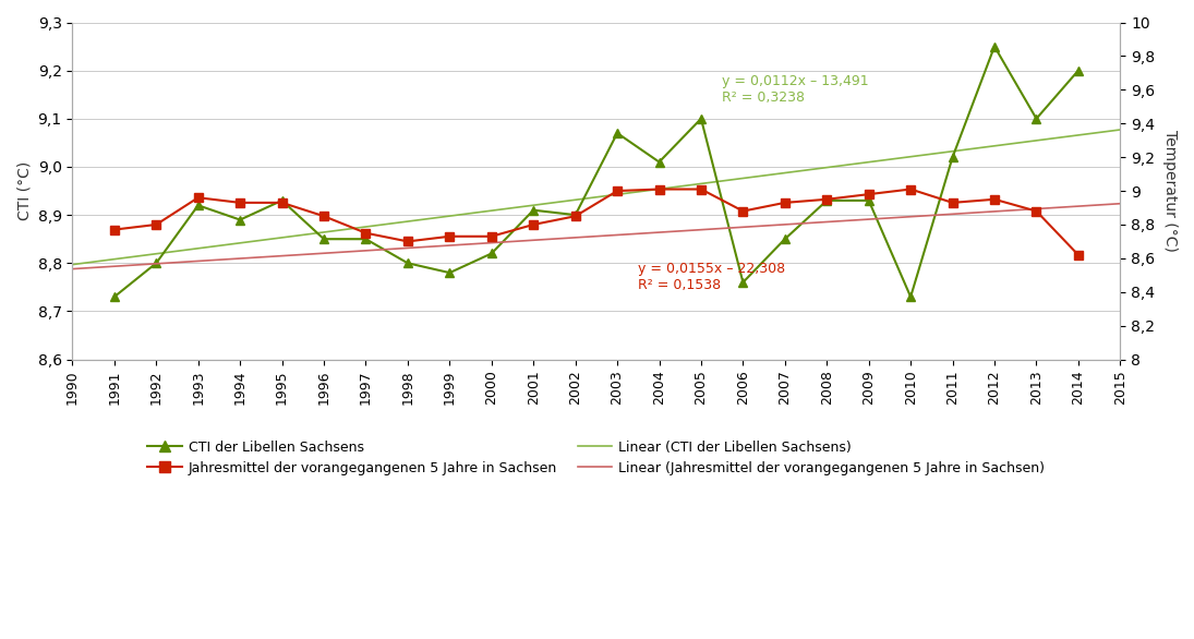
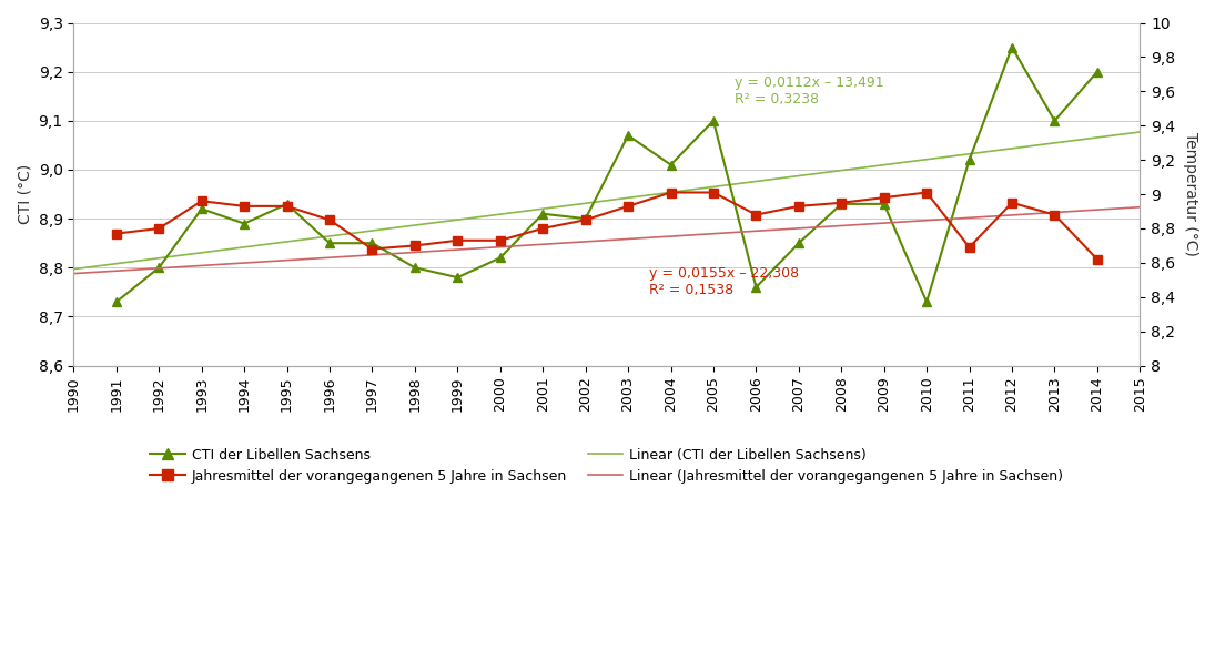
Jahresmittel der vorangegangenen 5 Jahre in Sachsen/1997: 8,75 -> 8,68
Jahresmittel der vorangegangenen 5 Jahre in Sachsen/2003: 9,00 -> 8,93
Jahresmittel der vorangegangenen 5 Jahre in Sachsen/2011: 8,93 -> 8,69
